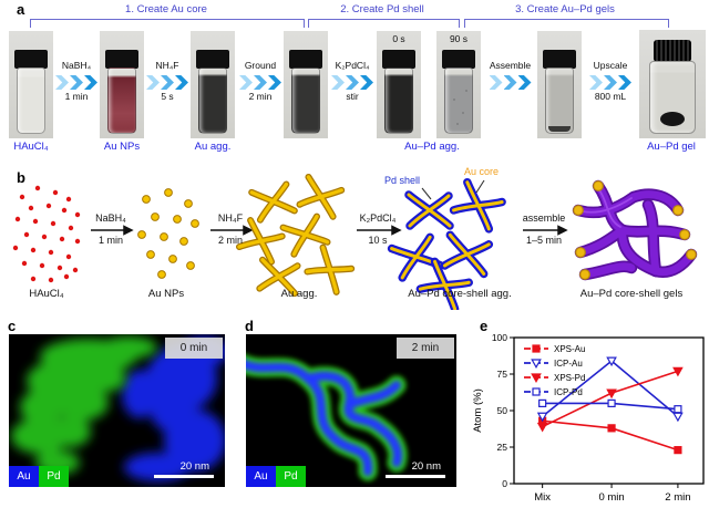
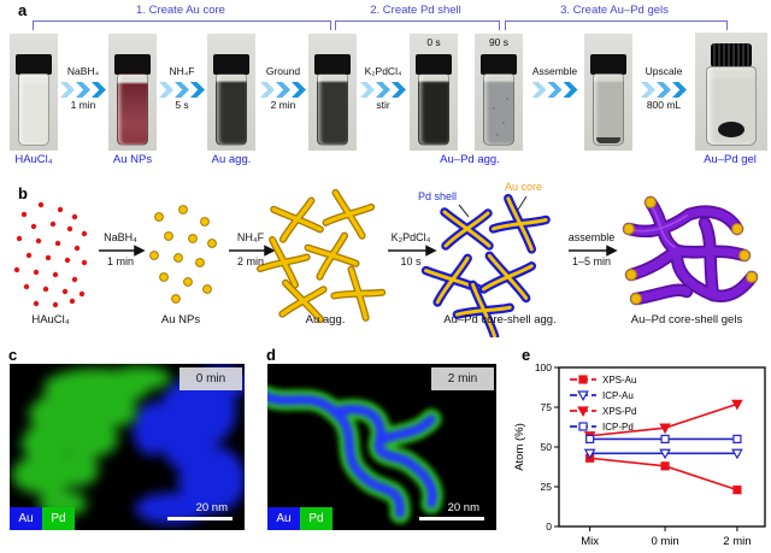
XPS-Pd/Mix: 39 -> 57
ICP-Au/0 min: 84 -> 46
ICP-Pd/2 min: 51 -> 55
